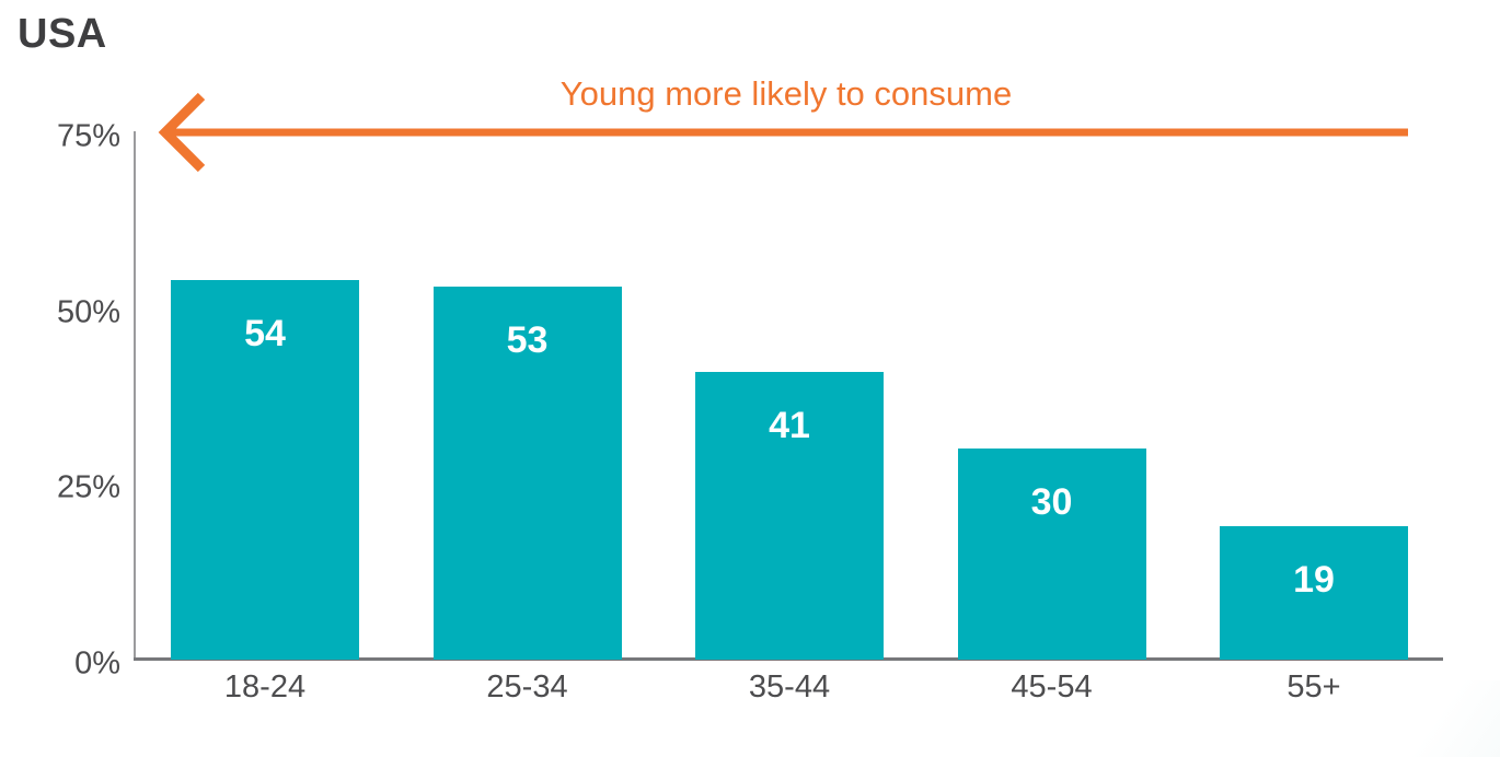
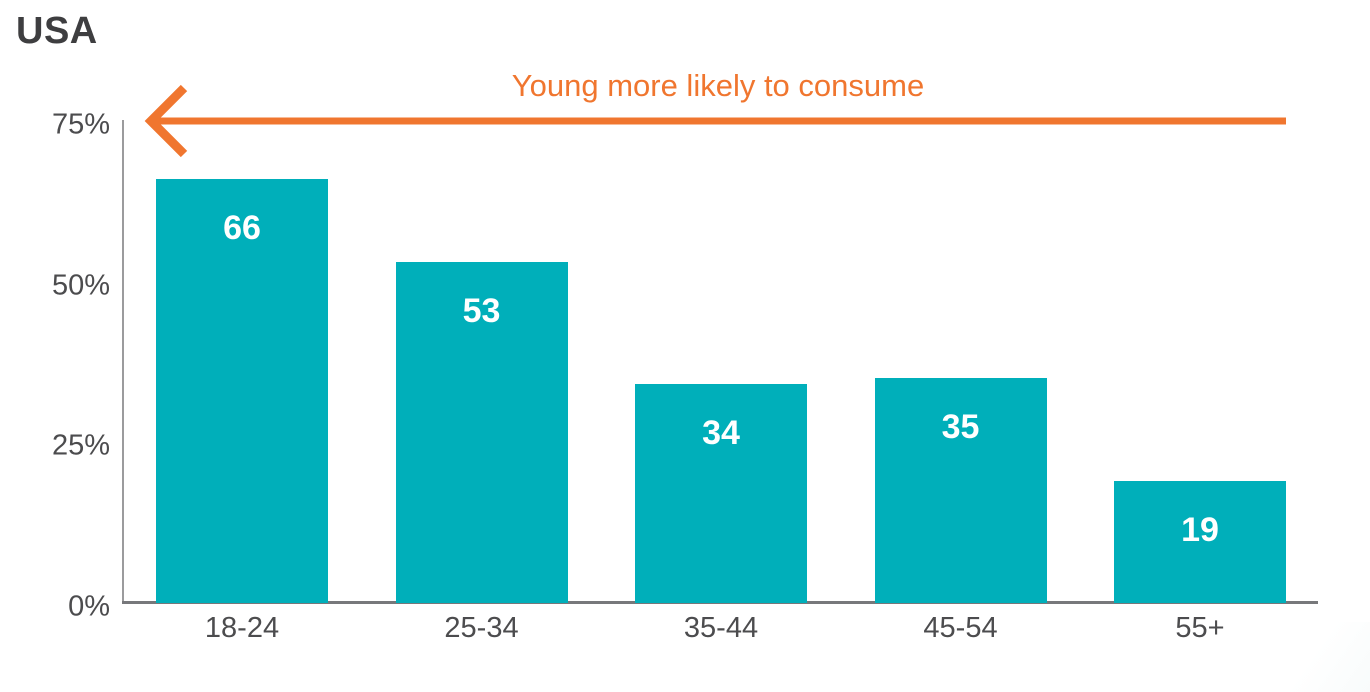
18-24: 54 -> 66
35-44: 41 -> 34
45-54: 30 -> 35
